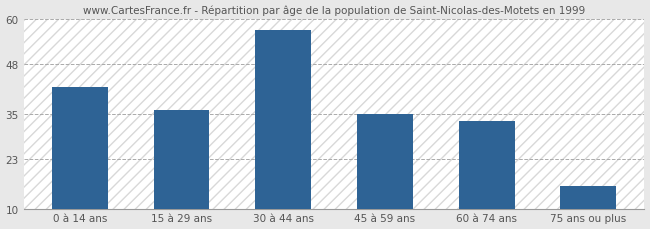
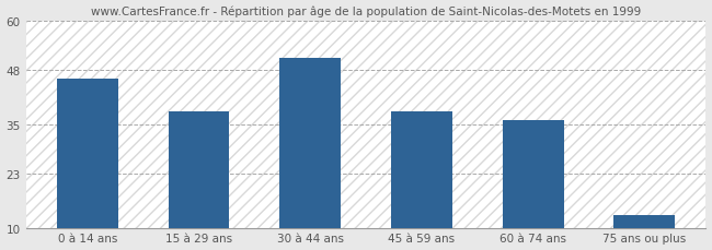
0 à 14 ans: 42 -> 46
15 à 29 ans: 36 -> 38
30 à 44 ans: 57 -> 51
45 à 59 ans: 35 -> 38
60 à 74 ans: 33 -> 36
75 ans ou plus: 16 -> 13
